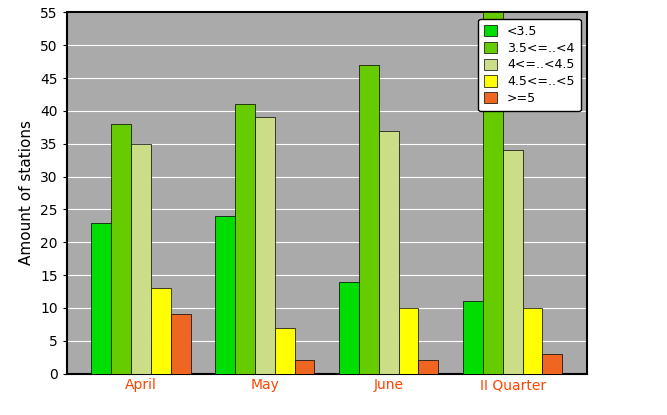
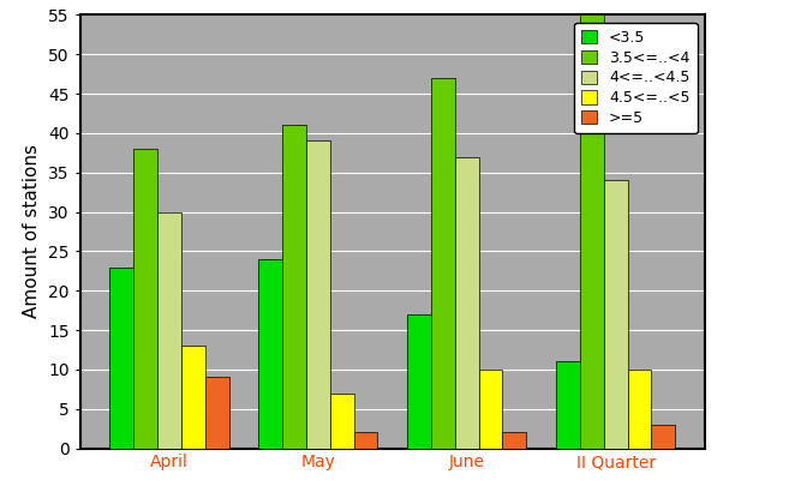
4<=..<4.5/April: 35 -> 30
<3.5/June: 14 -> 17
